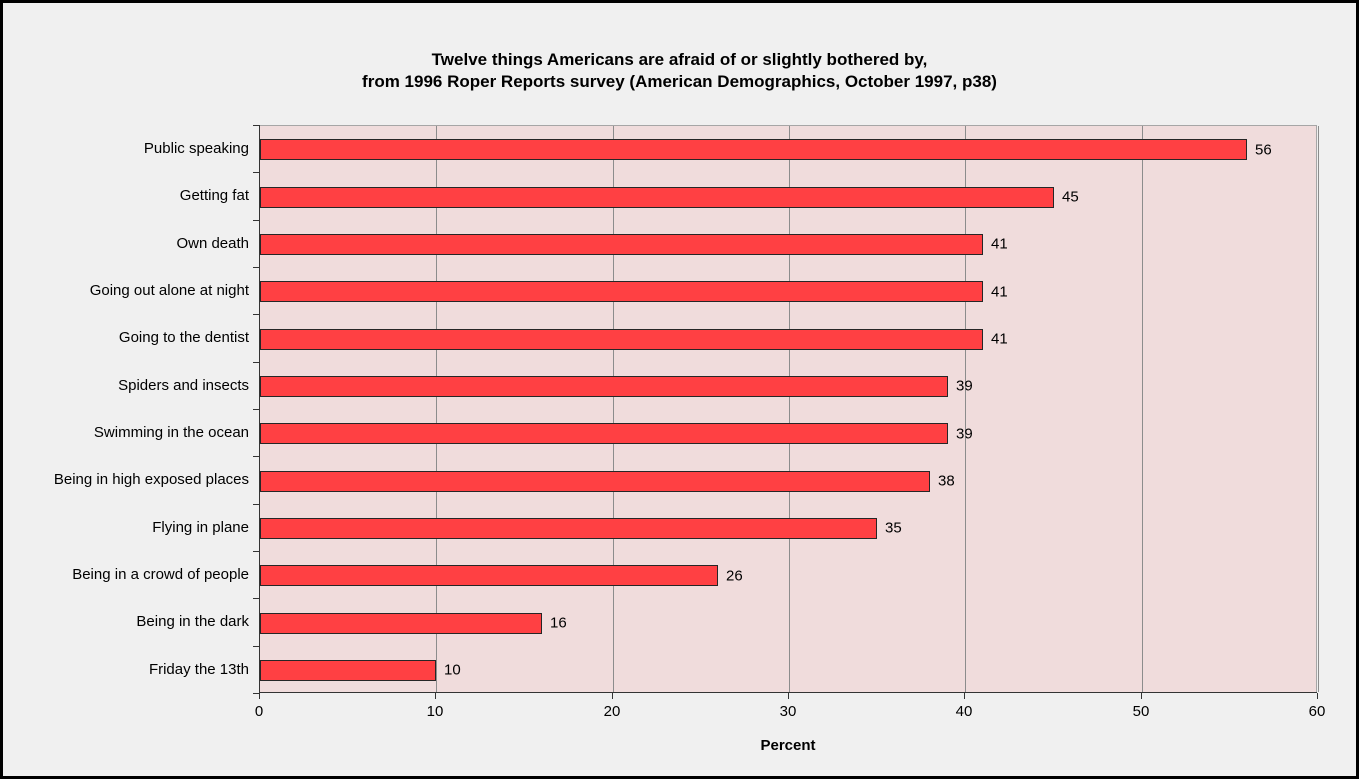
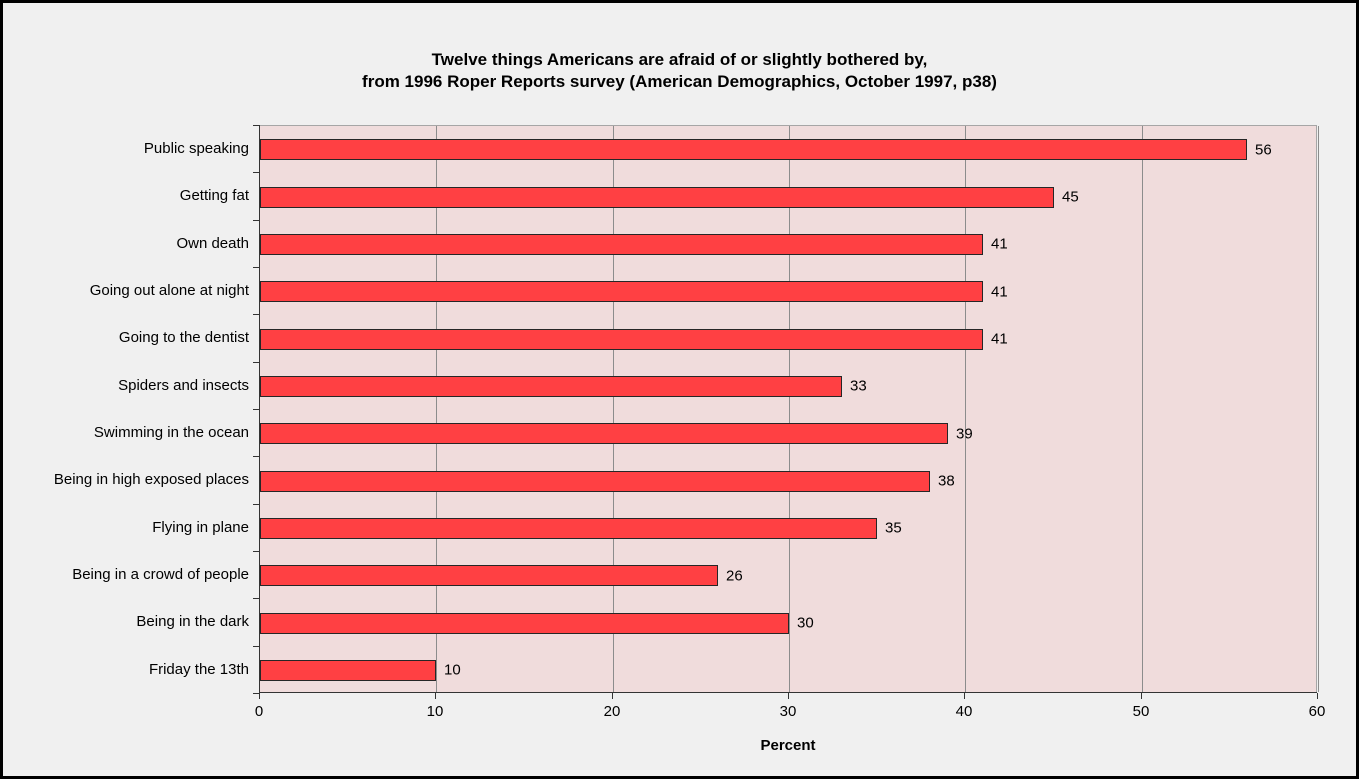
Spiders and insects: 39 -> 33
Being in the dark: 16 -> 30
